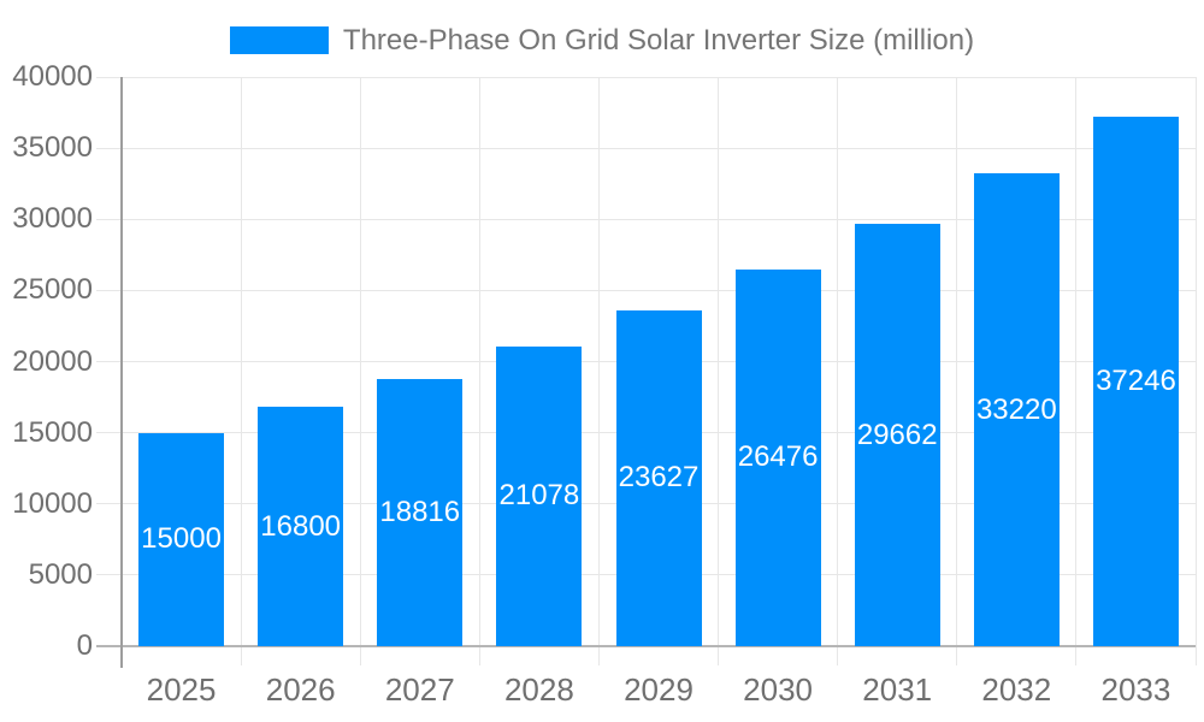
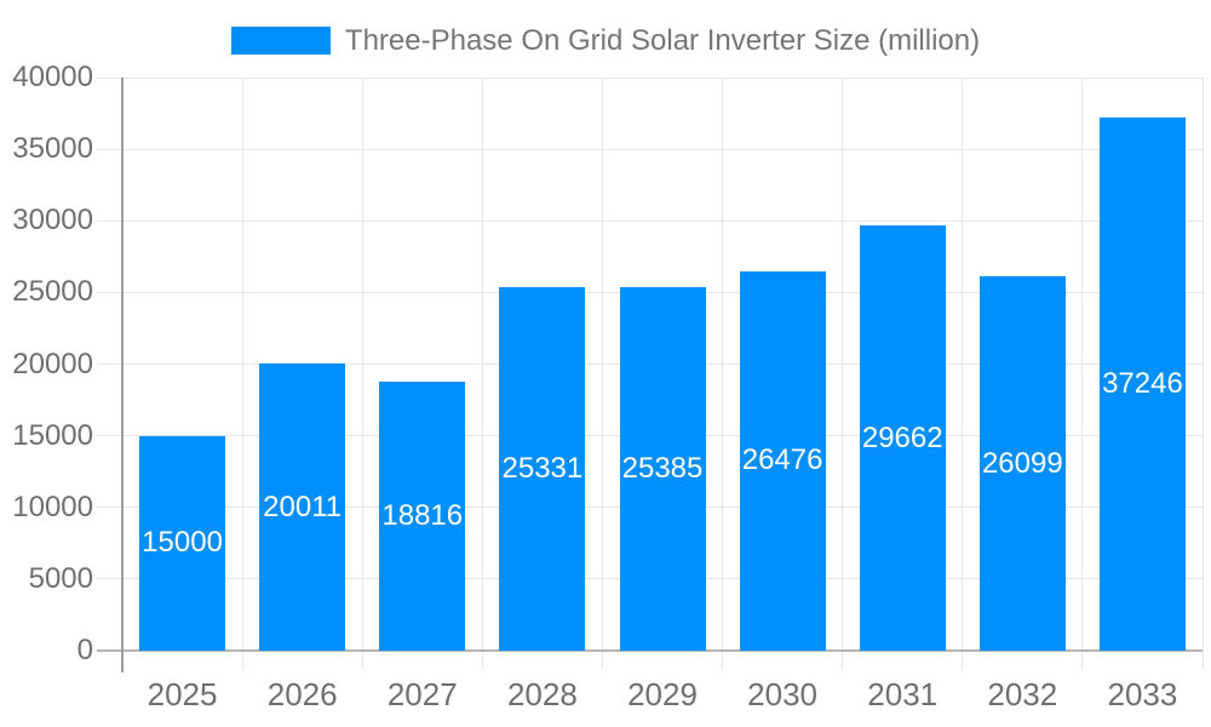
2026: 16800 -> 20011
2028: 21078 -> 25331
2029: 23627 -> 25385
2032: 33220 -> 26099
